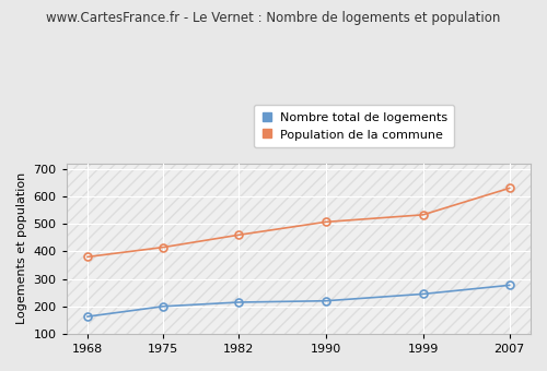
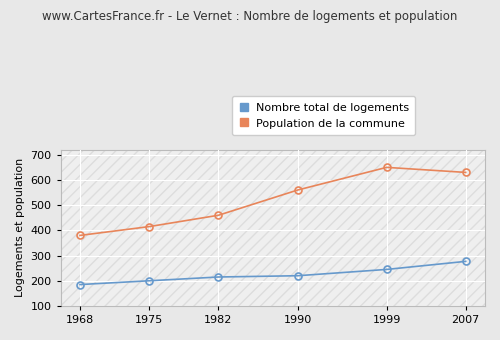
Nombre total de logements/1968: 163 -> 185
Population de la commune/1990: 507 -> 560
Population de la commune/1999: 533 -> 650
